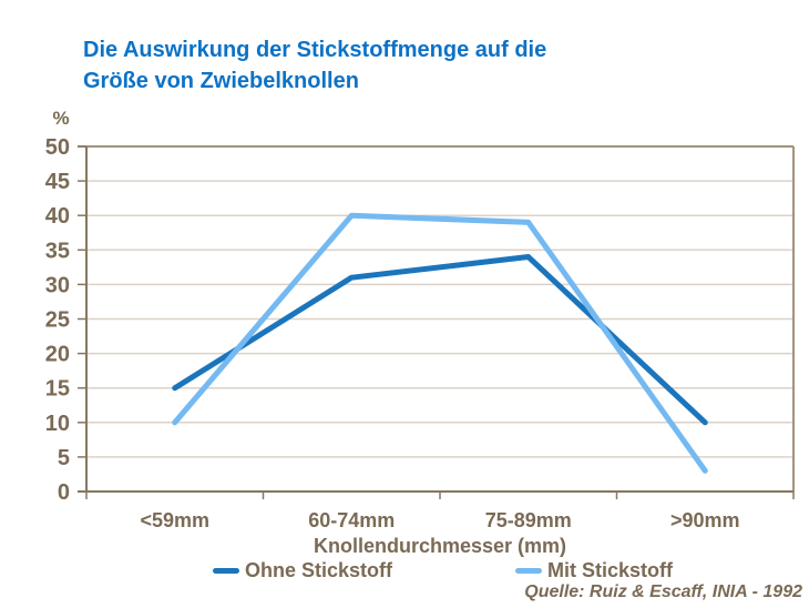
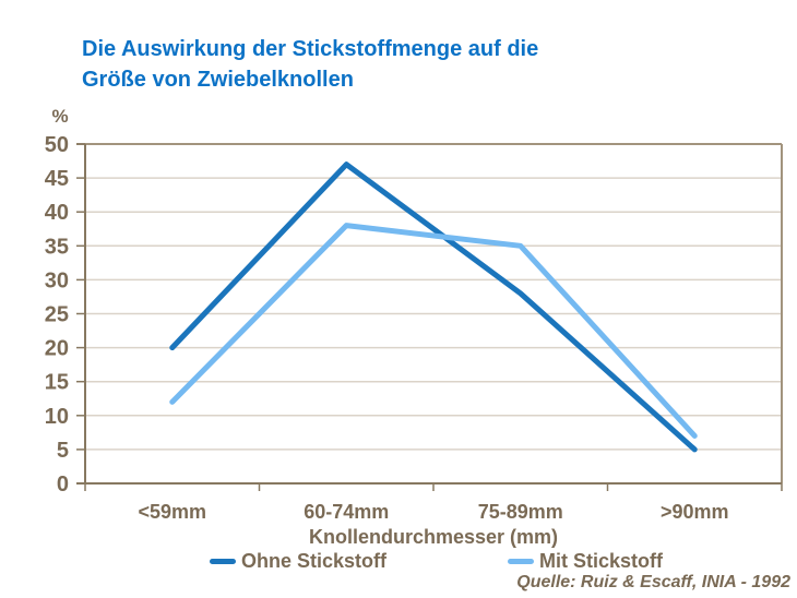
Ohne Stickstoff/<59mm: 15 -> 20
Mit Stickstoff/<59mm: 10 -> 12
Ohne Stickstoff/60-74mm: 31 -> 47
Mit Stickstoff/60-74mm: 40 -> 38
Ohne Stickstoff/75-89mm: 34 -> 28
Mit Stickstoff/75-89mm: 39 -> 35
Ohne Stickstoff/>90mm: 10 -> 5
Mit Stickstoff/>90mm: 3 -> 7
